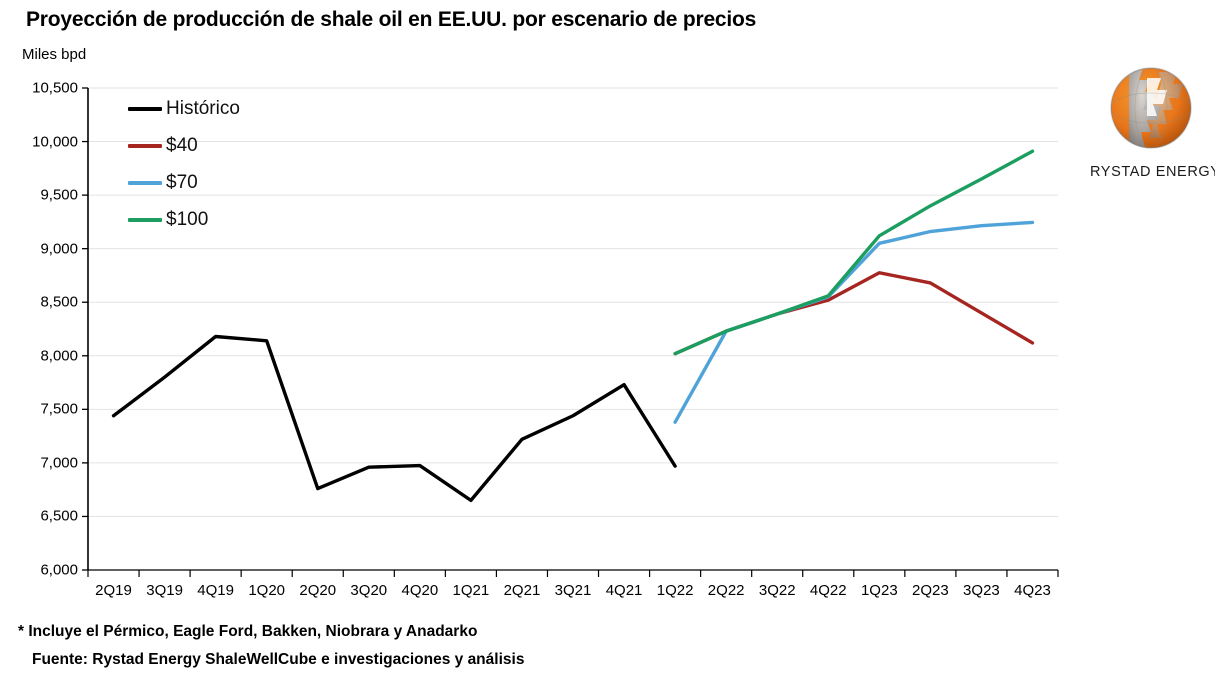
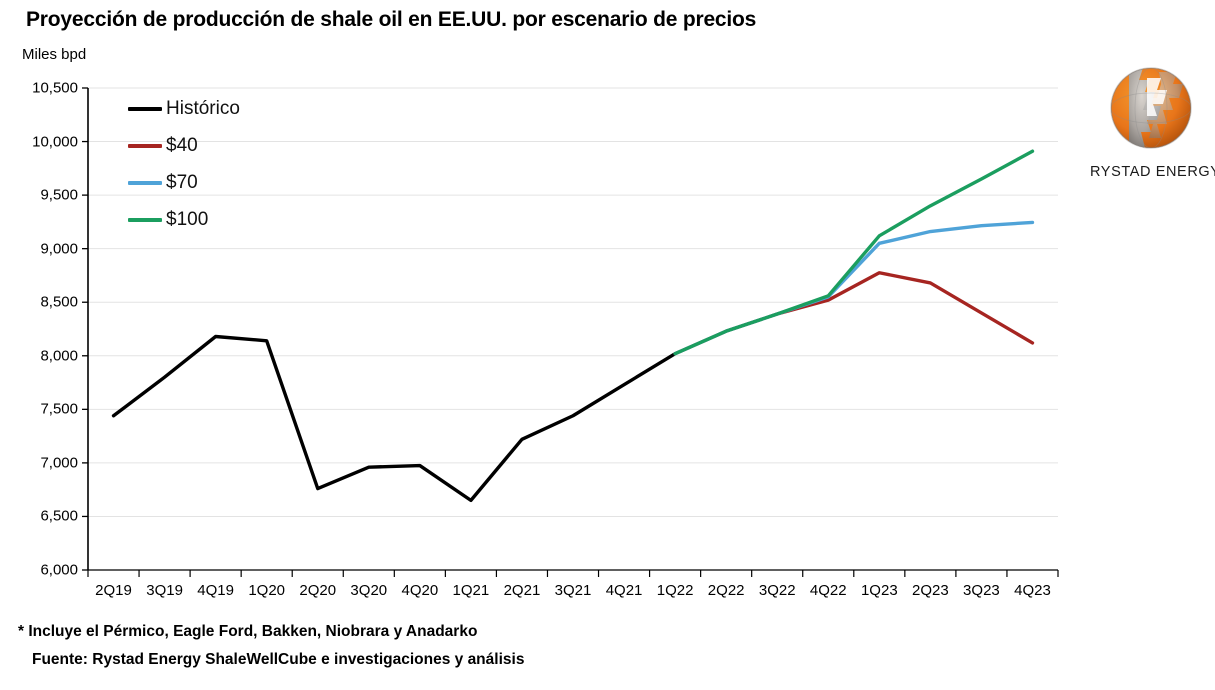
Histórico/1Q22: 6970 -> 8020
$70/1Q22: 7380 -> 8020
